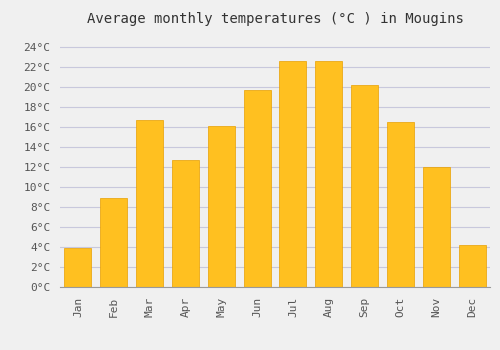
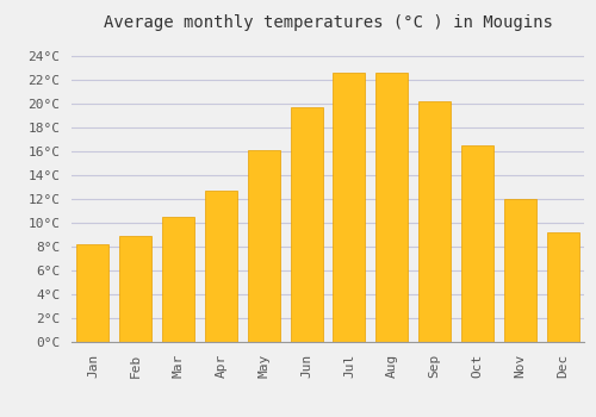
Jan: 3.9°C -> 8.2°C
Mar: 16.7°C -> 10.5°C
Dec: 4.2°C -> 9.2°C
